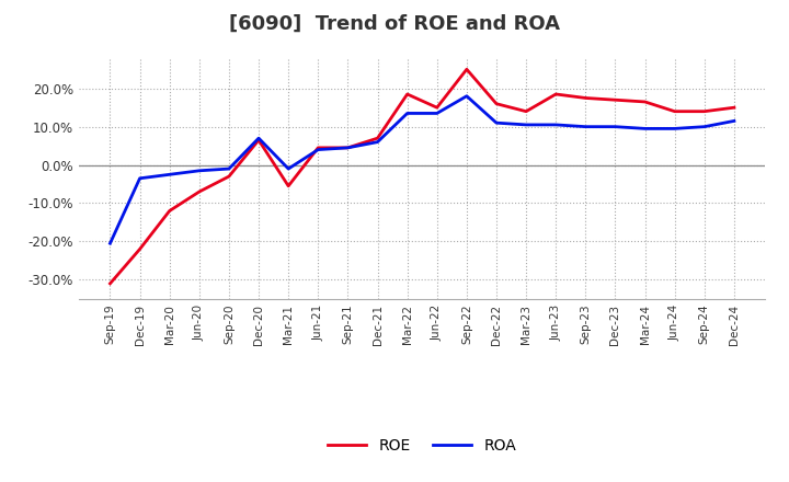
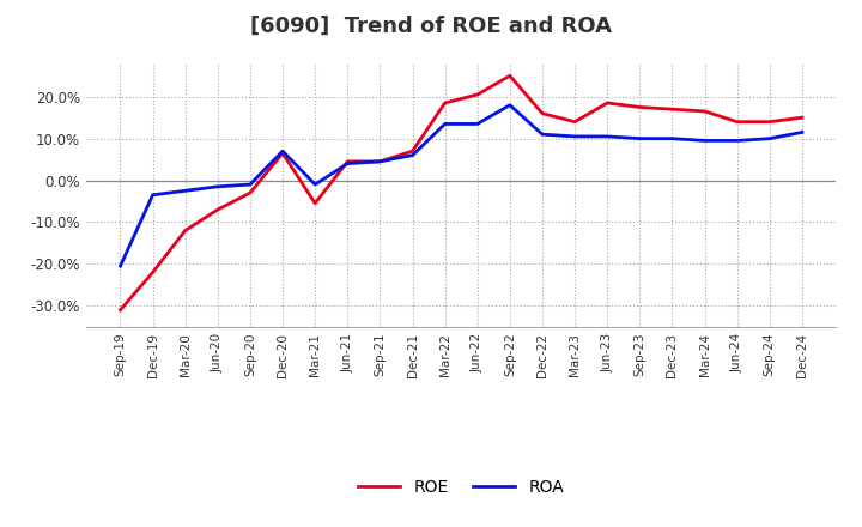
ROE/Jun-22: 15.0% -> 20.5%
